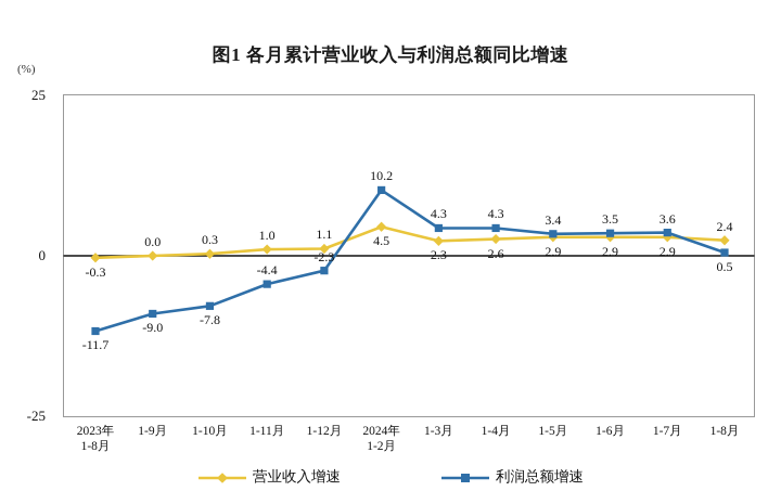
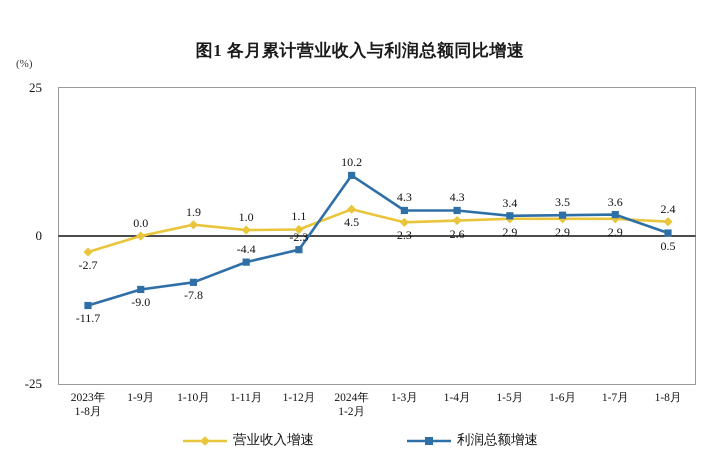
营业收入增速/2023年1-8月: -0.3 -> -2.7
营业收入增速/1-10月: 0.3 -> 1.9
